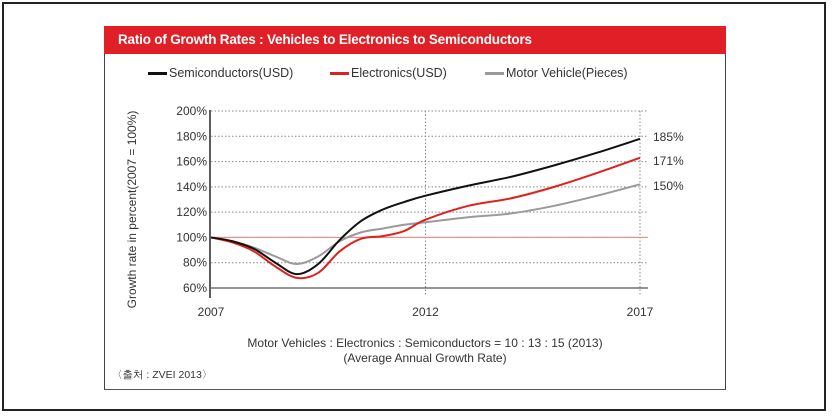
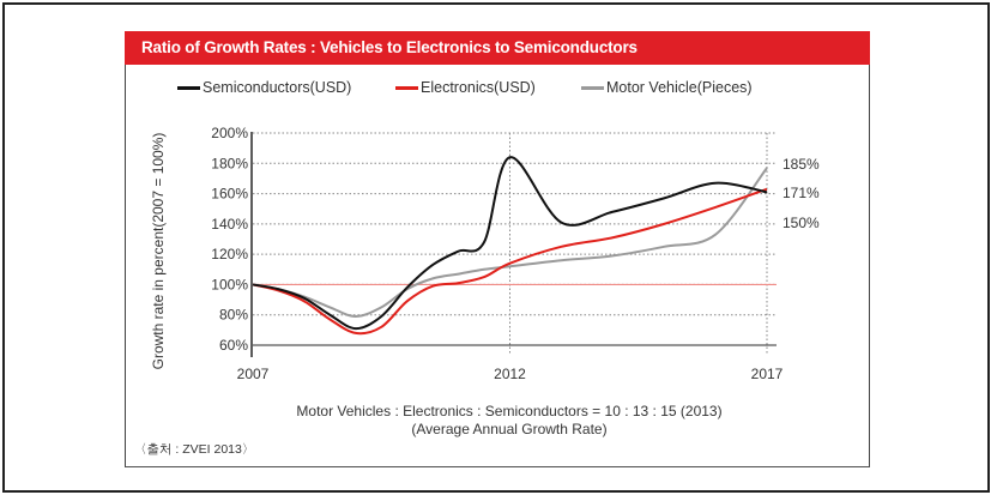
Semiconductors(USD)/2012: 133% -> 184%
Semiconductors(USD)/2017: 178% -> 161%
Motor Vehicle(Pieces)/2017: 142% -> 177%
